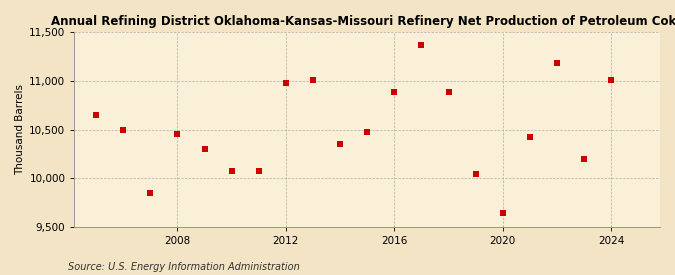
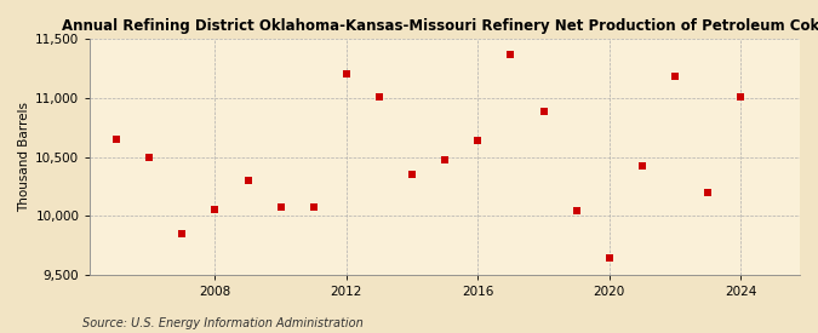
2008: 10,450 -> 10,060
2012: 10,980 -> 11,200
2016: 10,880 -> 10,640
